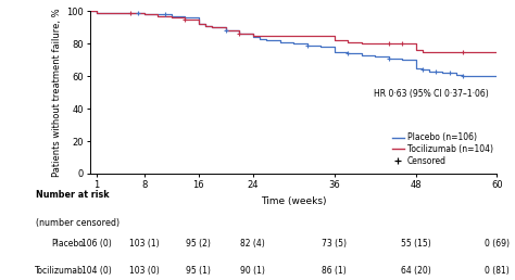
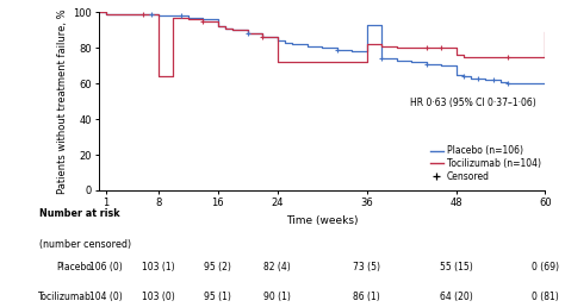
Tocilizumab (n=104)/8: 98 -> 64
Tocilizumab (n=104)/24: 85 -> 72
Placebo (n=106)/36: 75 -> 93
Tocilizumab (n=104)/60: 75 -> 89
